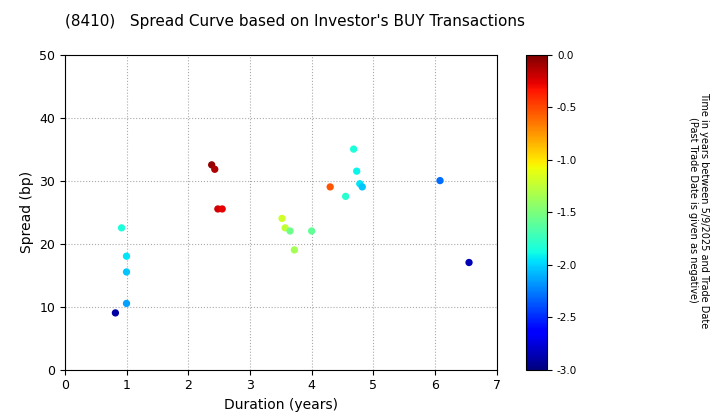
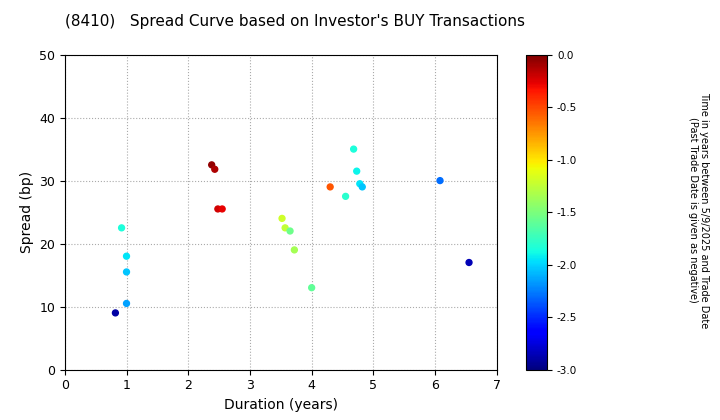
4: 22.0 -> 13.0
